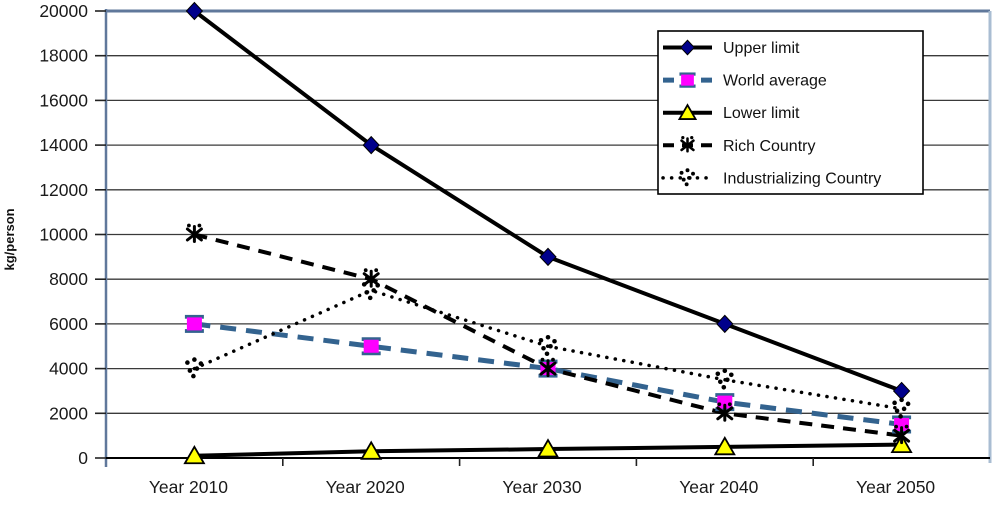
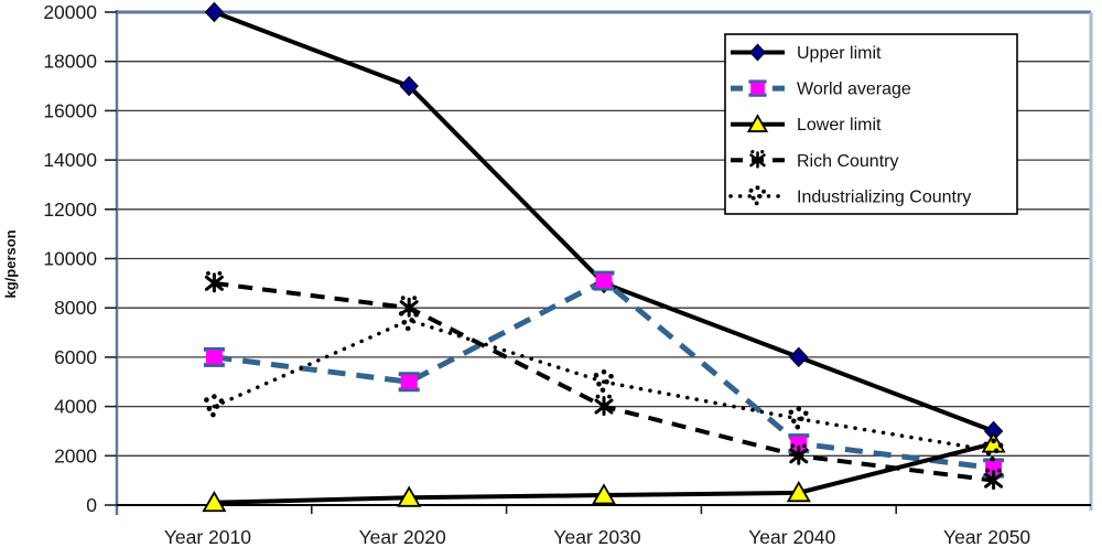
Rich Country/Year 2010: 10000 -> 9000
Upper limit/Year 2020: 14000 -> 17000
World average/Year 2030: 4000 -> 9100
Lower limit/Year 2050: 600 -> 2500
